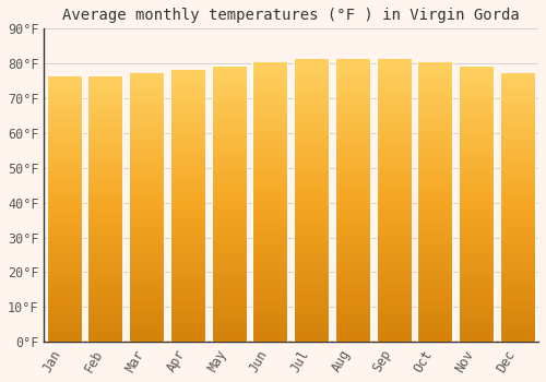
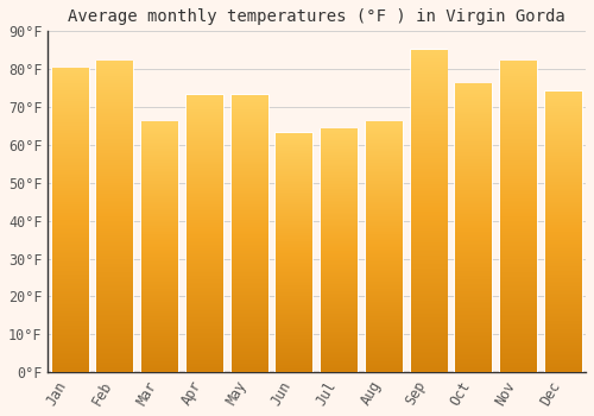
Jan: 76°F -> 80°F
Feb: 76°F -> 82°F
Mar: 77°F -> 66°F
Apr: 78°F -> 73°F
May: 79°F -> 73°F
Jun: 80°F -> 63°F
Jul: 81°F -> 64°F
Aug: 81°F -> 66°F
Sep: 81°F -> 85°F
Oct: 80°F -> 76°F
Nov: 79°F -> 82°F
Dec: 77°F -> 74°F
